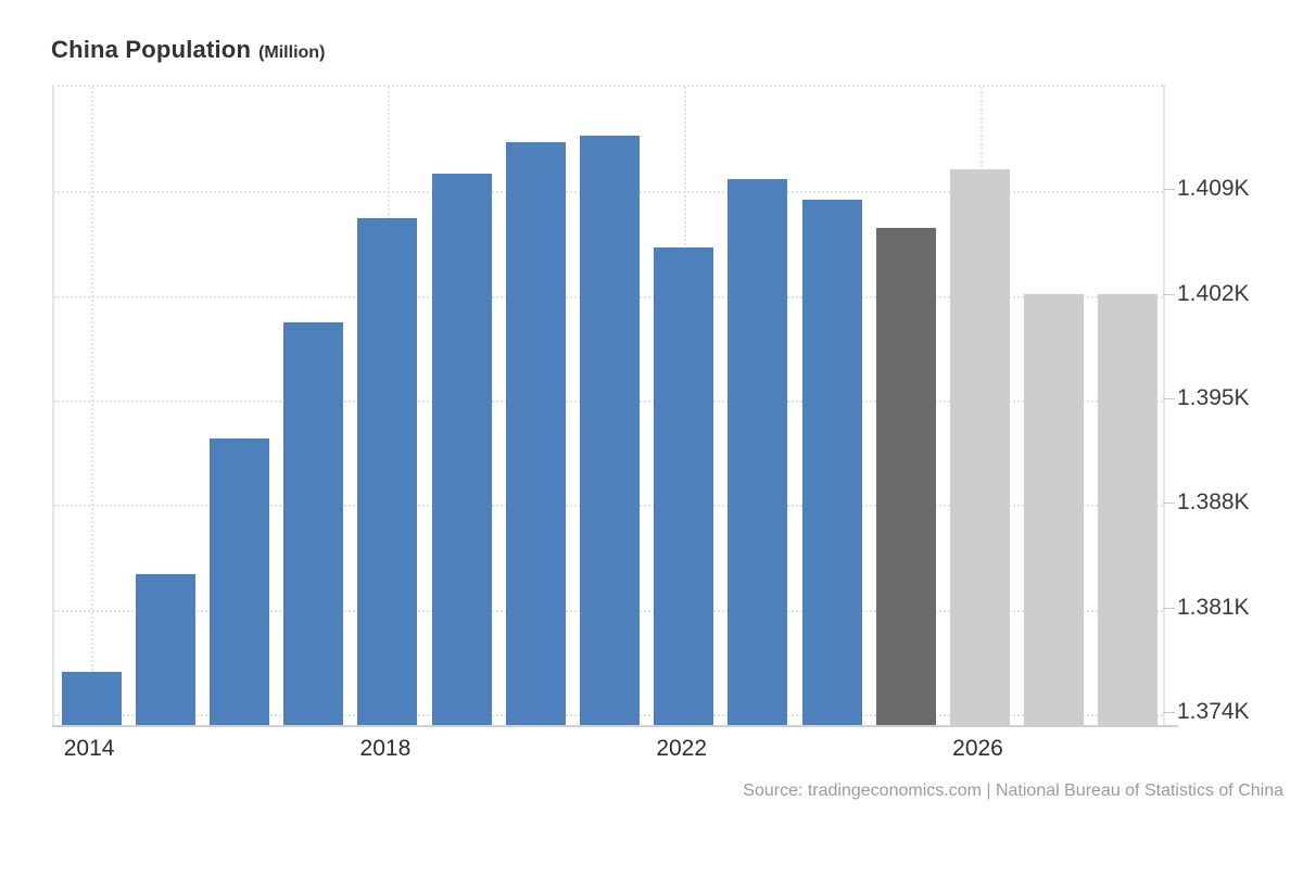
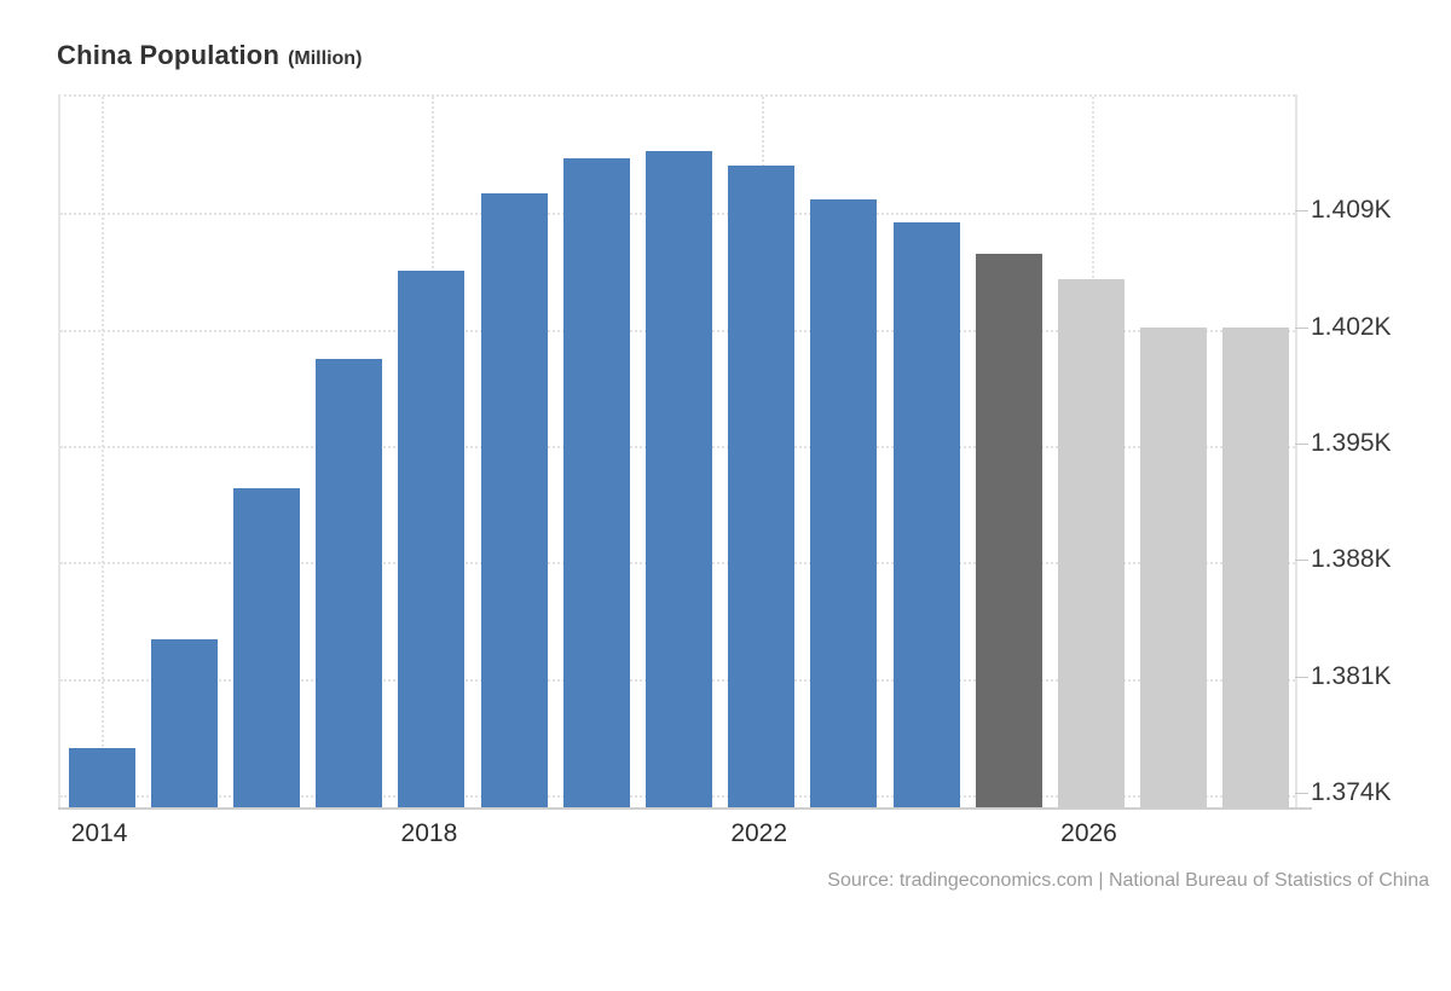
2018: 1.4071K -> 1.4054K
2022: 1.4051K -> 1.4118K
2026: 1.4103K -> 1.4049K
